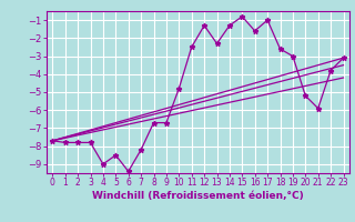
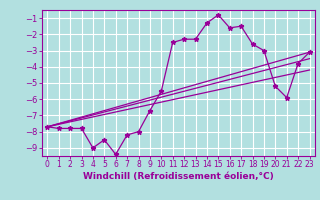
8: -6.7 -> -8.0
10: -4.8 -> -5.5
12: -1.3 -> -2.3
17: -1.0 -> -1.5
